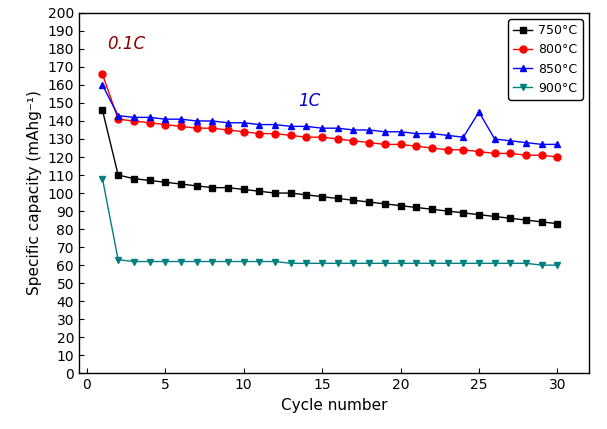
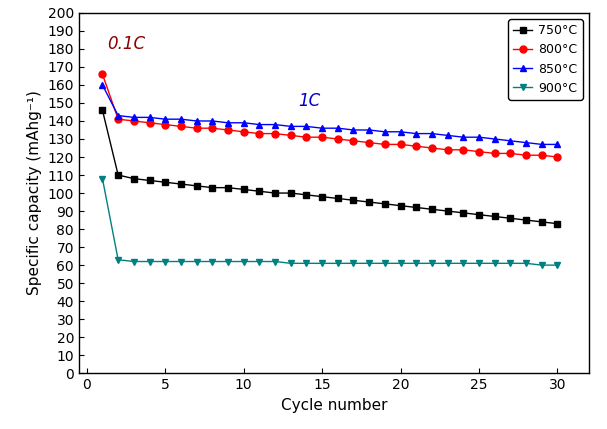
850°C/25: 145 -> 131
